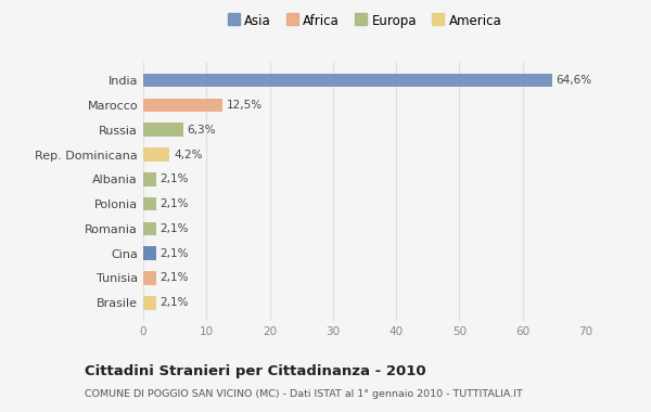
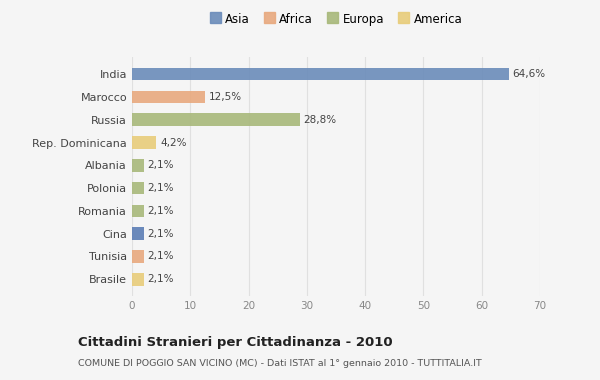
Russia: 6,3% -> 28,8%
